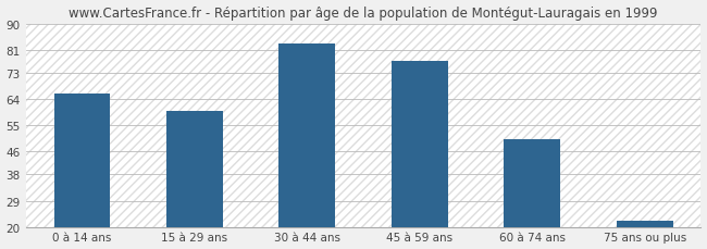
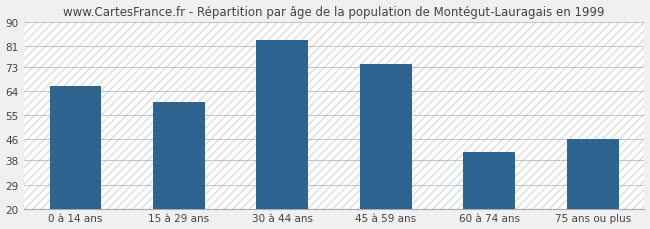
45 à 59 ans: 77 -> 74
60 à 74 ans: 50 -> 41
75 ans ou plus: 22 -> 46
